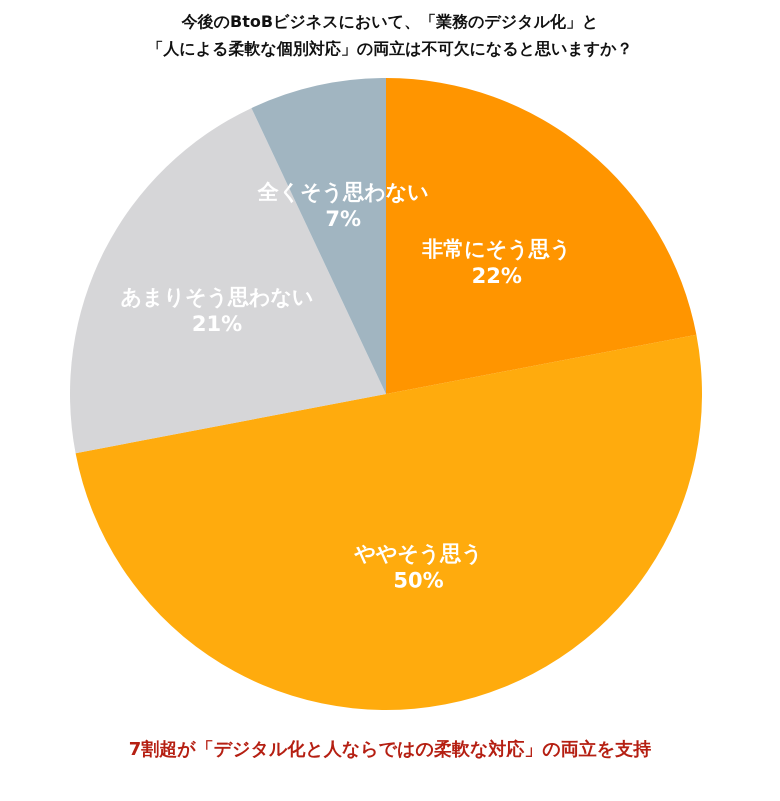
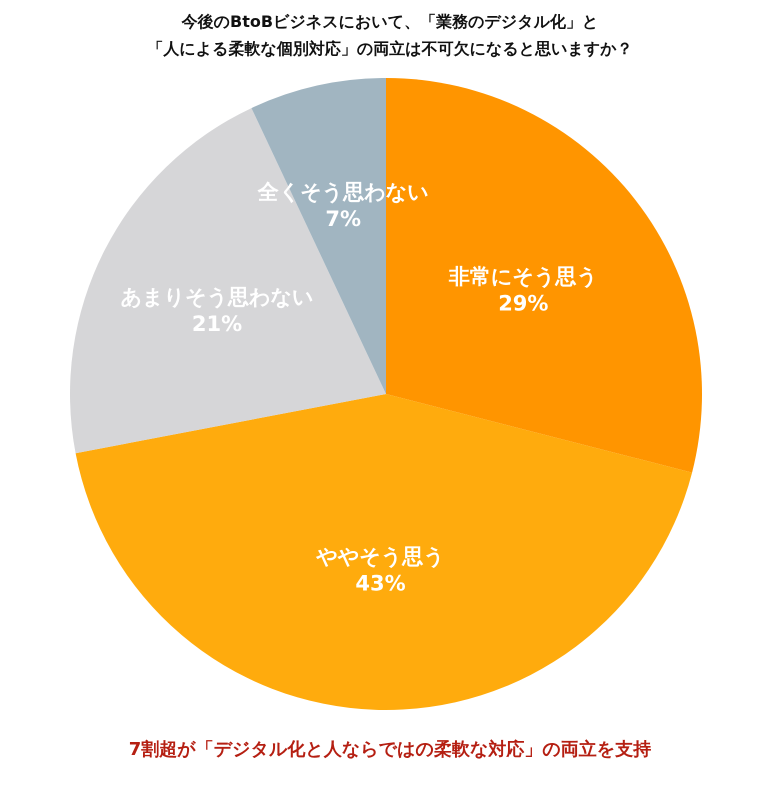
非常にそう思う: 22% -> 29%
ややそう思う: 50% -> 43%
